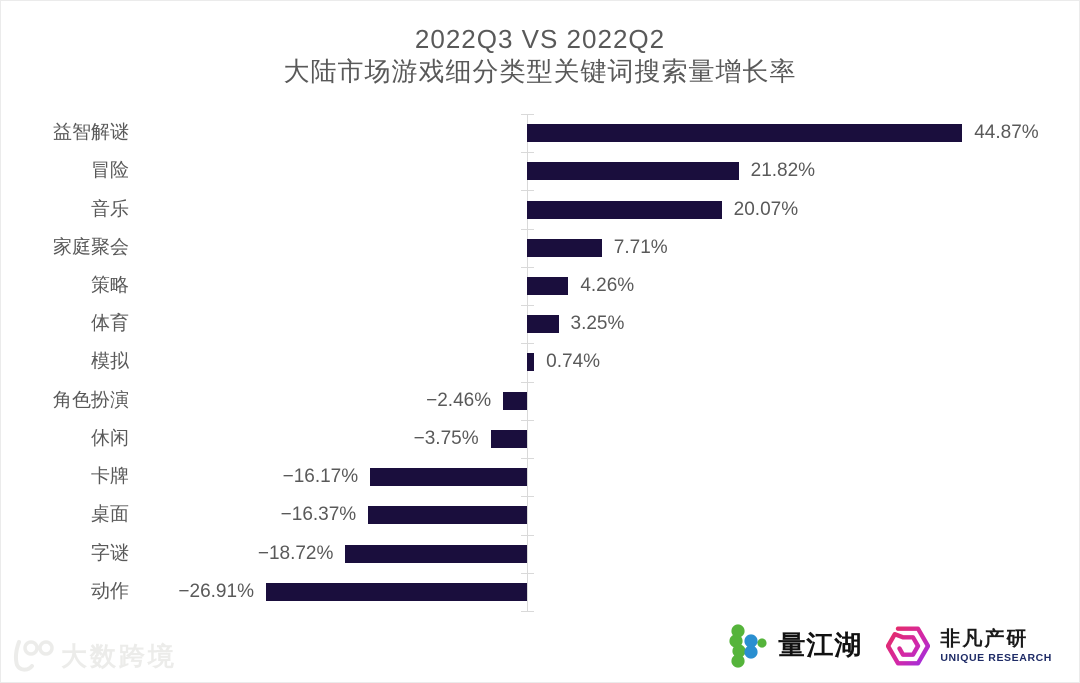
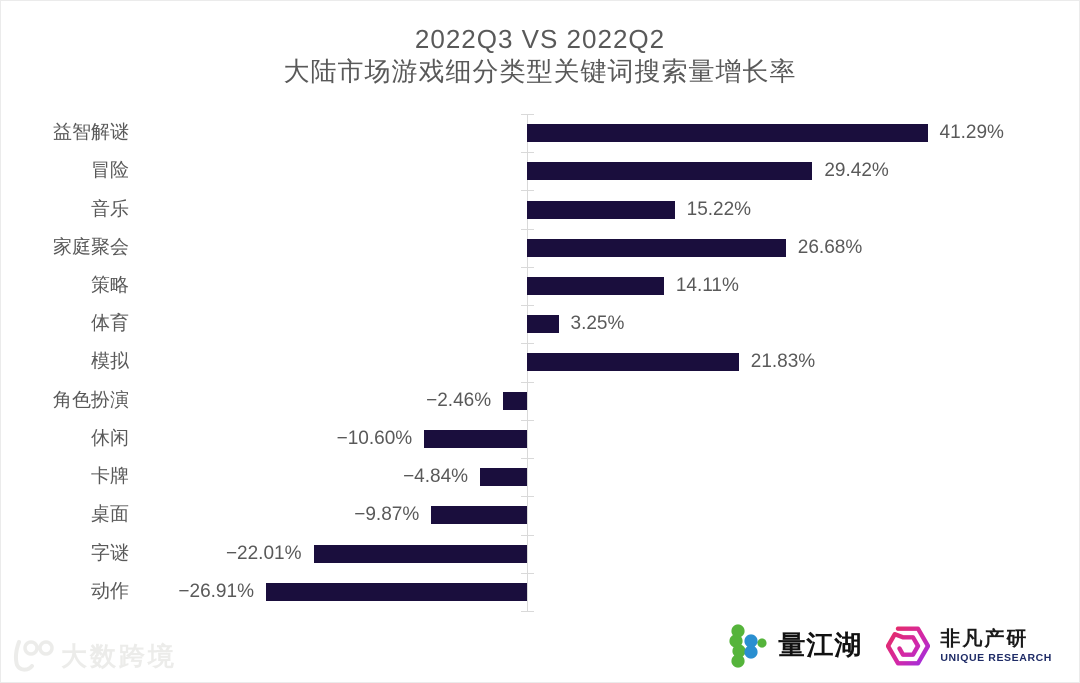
益智解谜: 44.87% -> 41.29%
冒险: 21.82% -> 29.42%
音乐: 20.07% -> 15.22%
家庭聚会: 7.71% -> 26.68%
策略: 4.26% -> 14.11%
模拟: 0.74% -> 21.83%
休闲: −3.75% -> −10.60%
卡牌: −16.17% -> −4.84%
桌面: −16.37% -> −9.87%
字谜: −18.72% -> −22.01%
